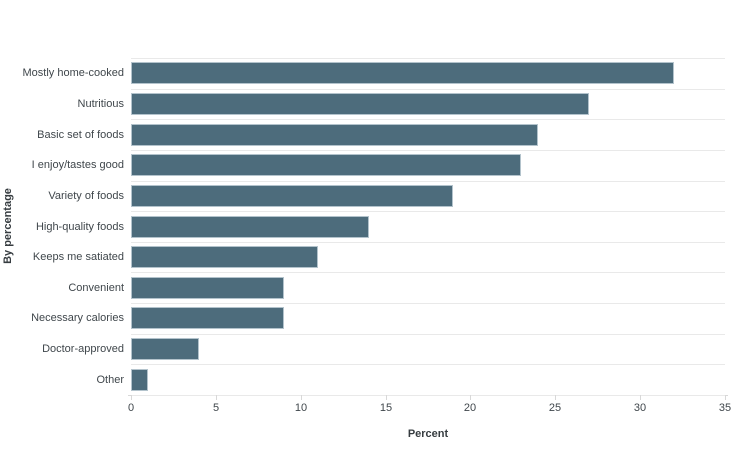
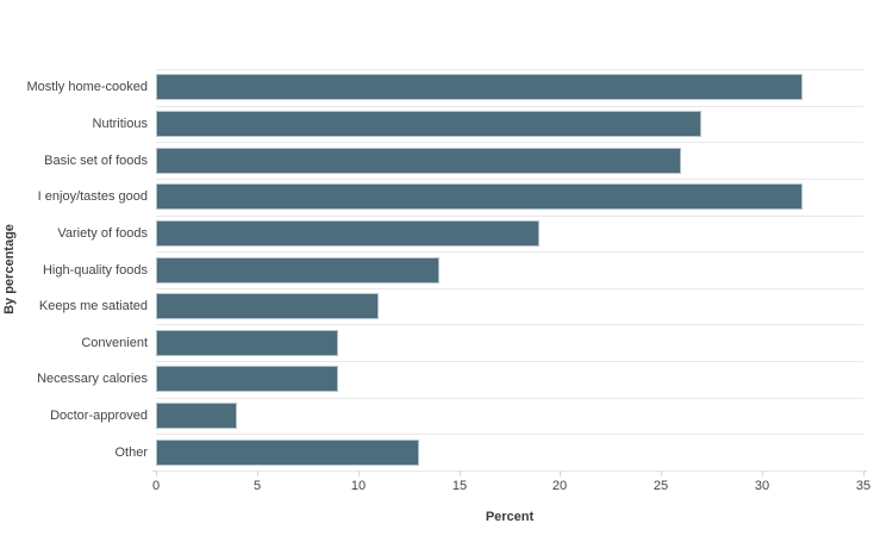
Basic set of foods: 24 -> 26
I enjoy/tastes good: 23 -> 32
Other: 1 -> 13
